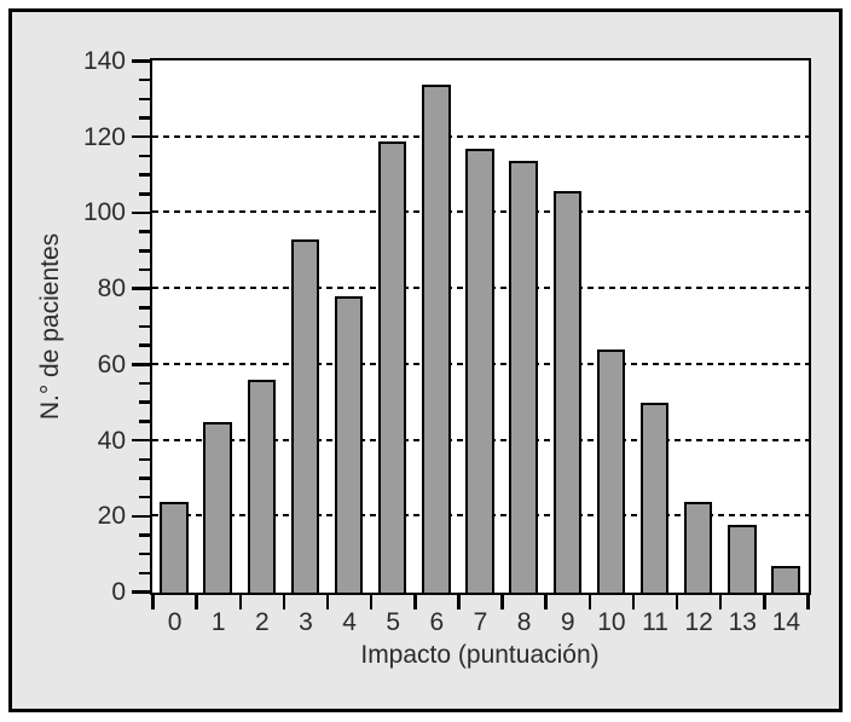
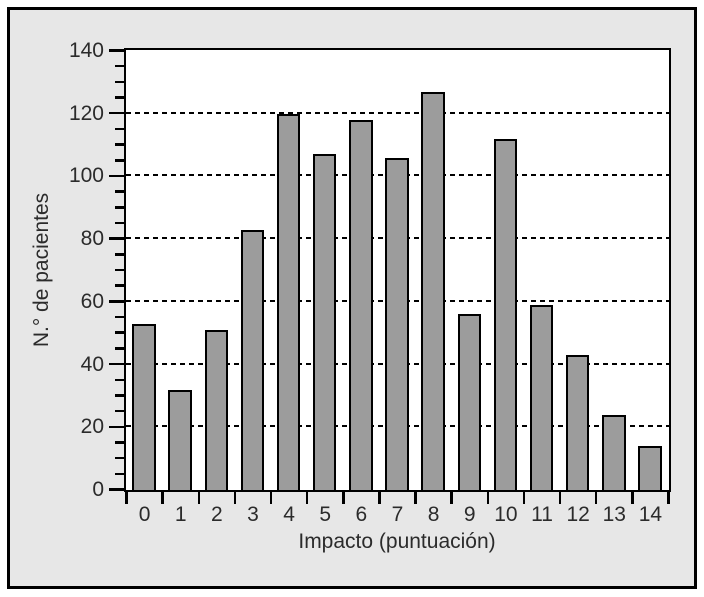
0: 24 -> 53
1: 45 -> 32
2: 56 -> 51
3: 93 -> 83
4: 78 -> 120
5: 119 -> 107
6: 134 -> 118
7: 117 -> 106
8: 114 -> 127
9: 106 -> 56
10: 64 -> 112
11: 50 -> 59
12: 24 -> 43
13: 18 -> 24
14: 7 -> 14
